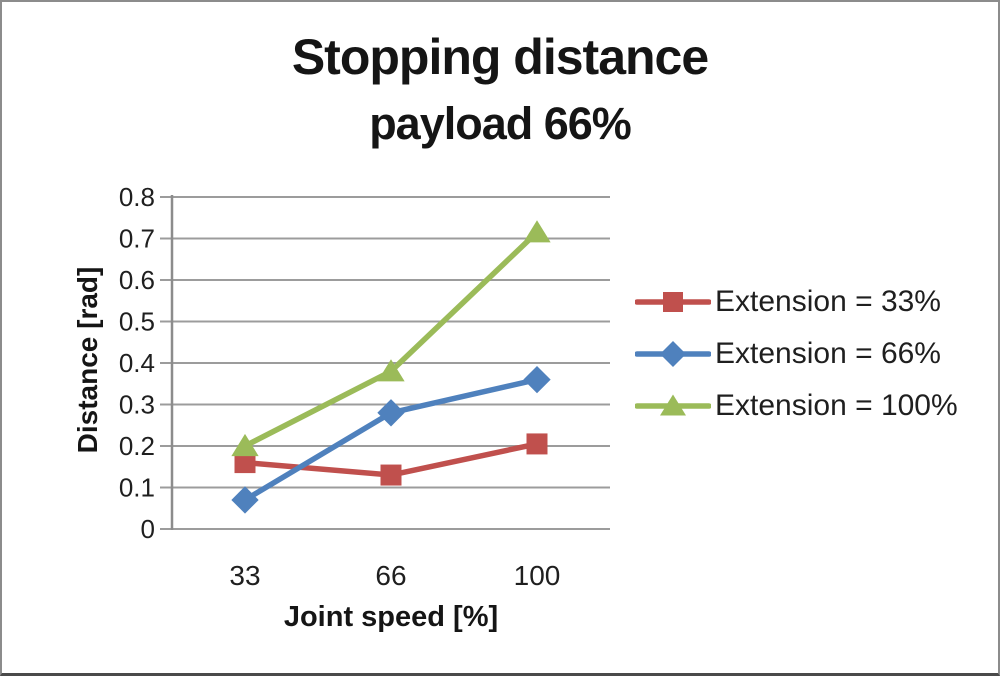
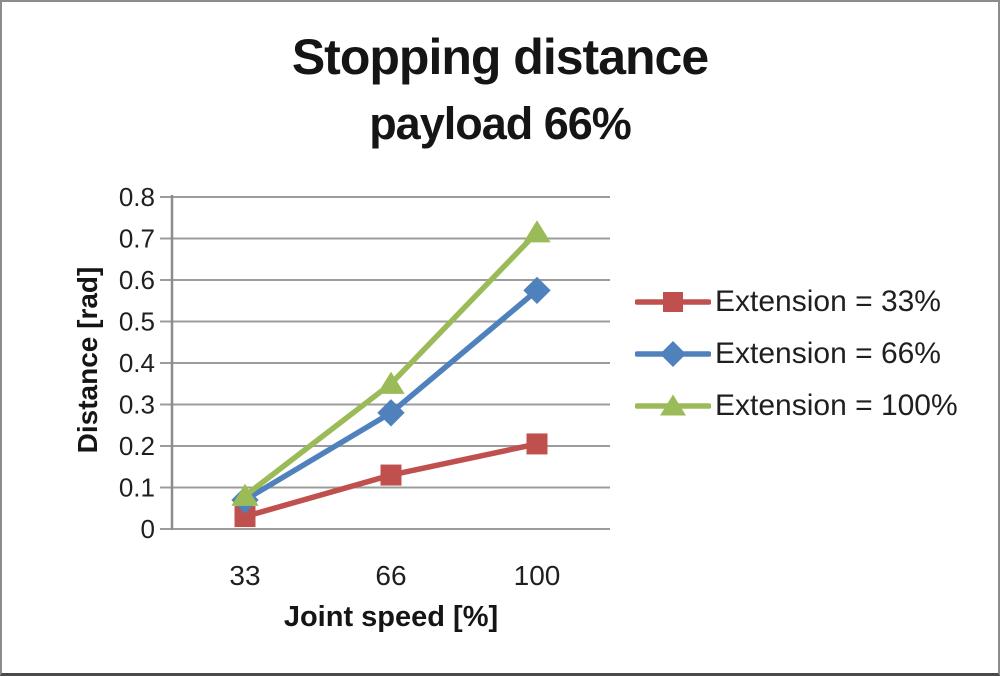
Extension = 33%/33: 0.16 -> 0.03
Extension = 100%/33: 0.20 -> 0.08
Extension = 100%/66: 0.38 -> 0.35
Extension = 66%/100: 0.36 -> 0.57
